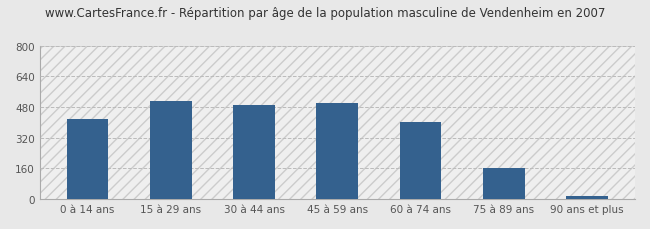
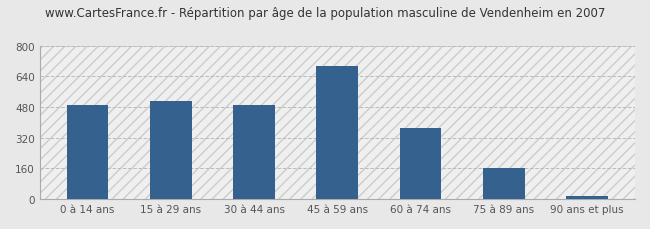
0 à 14 ans: 420 -> 490
45 à 59 ans: 500 -> 700
60 à 74 ans: 400 -> 370
